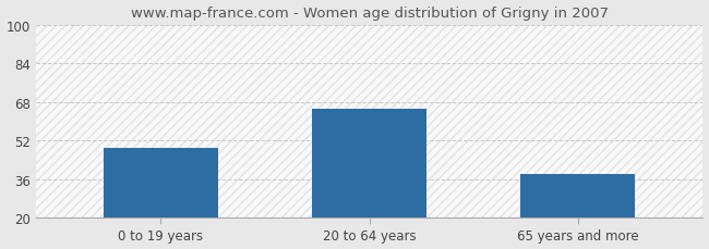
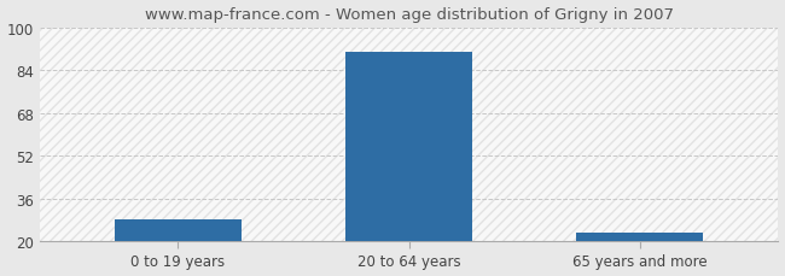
0 to 19 years: 49 -> 28
20 to 64 years: 65 -> 91
65 years and more: 38 -> 23
